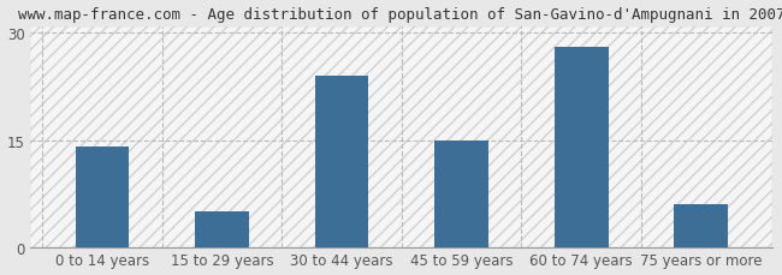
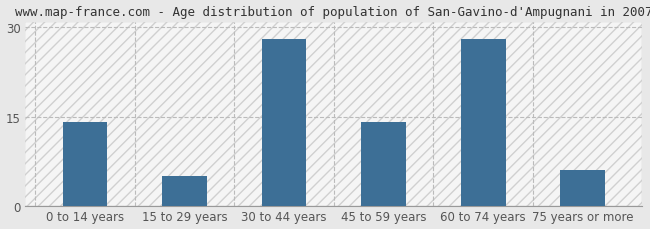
30 to 44 years: 24 -> 28
45 to 59 years: 15 -> 14
